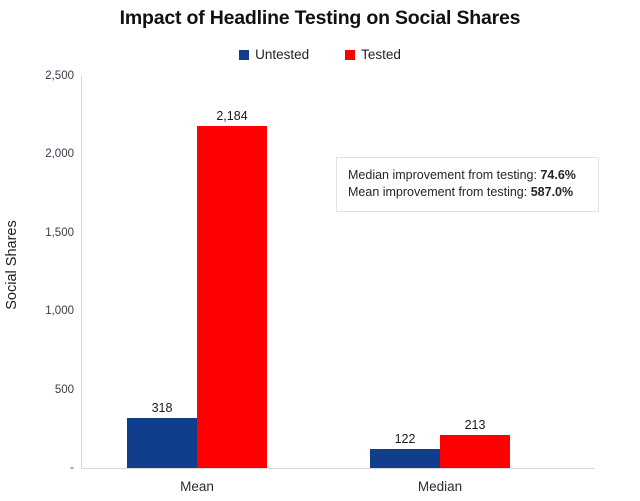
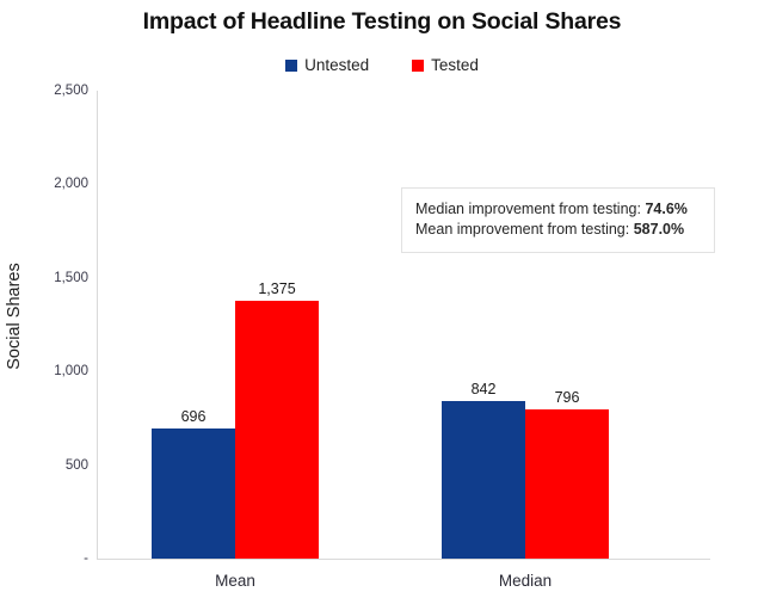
Untested/Mean: 318 -> 696
Tested/Mean: 2,184 -> 1,375
Untested/Median: 122 -> 842
Tested/Median: 213 -> 796
